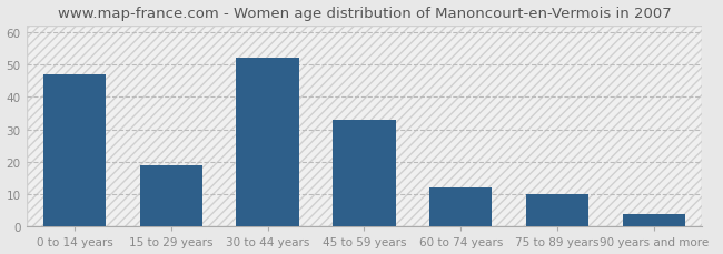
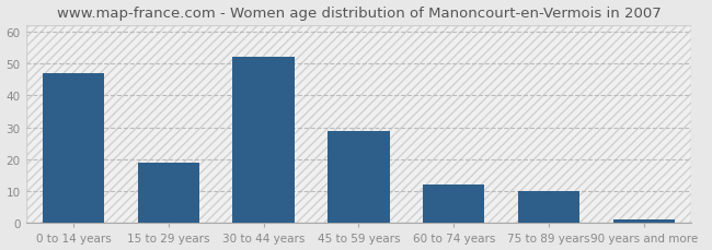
45 to 59 years: 33 -> 29
90 years and more: 4 -> 1
